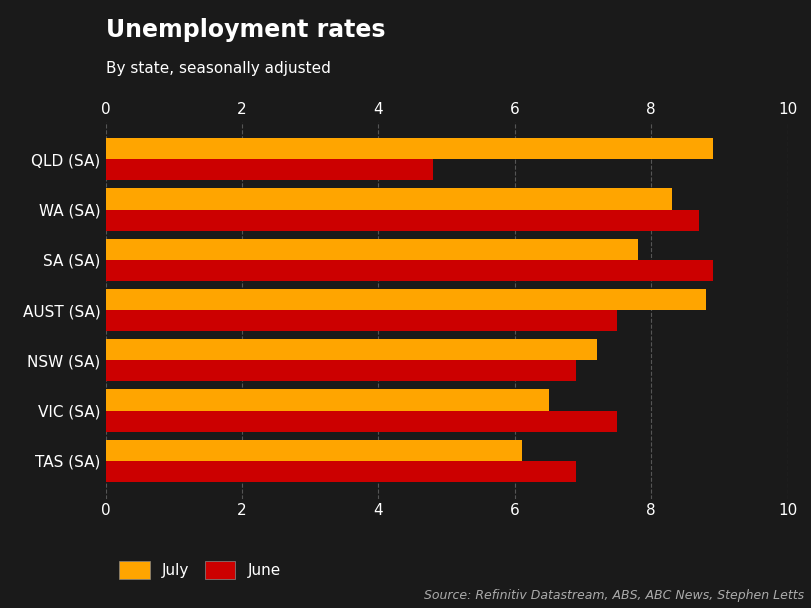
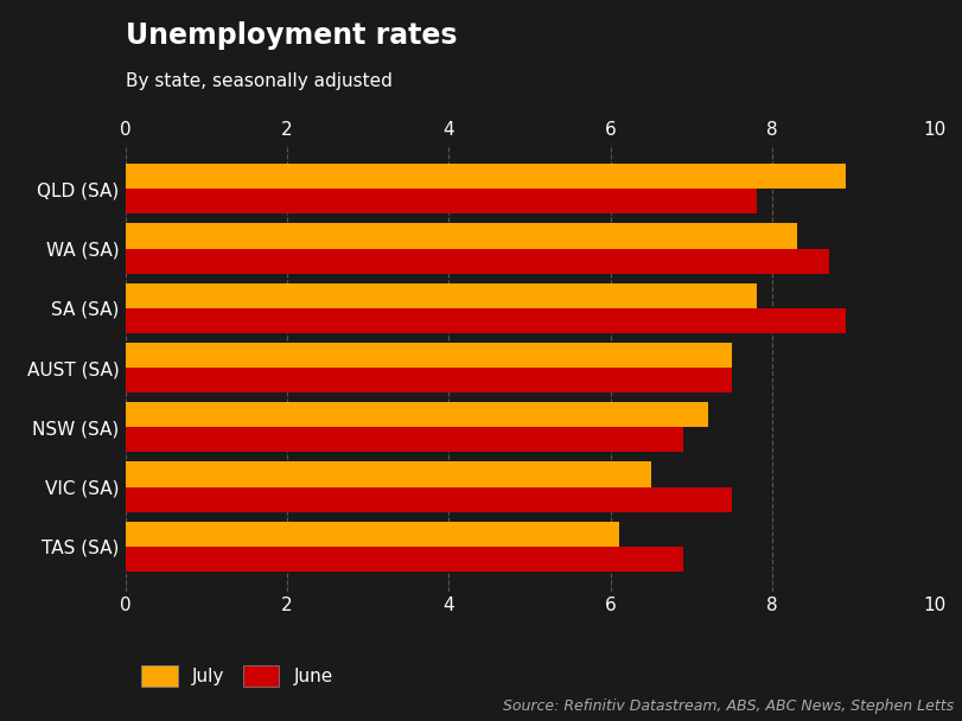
June/QLD (SA): 4.8 -> 7.8
July/AUST (SA): 8.8 -> 7.5
